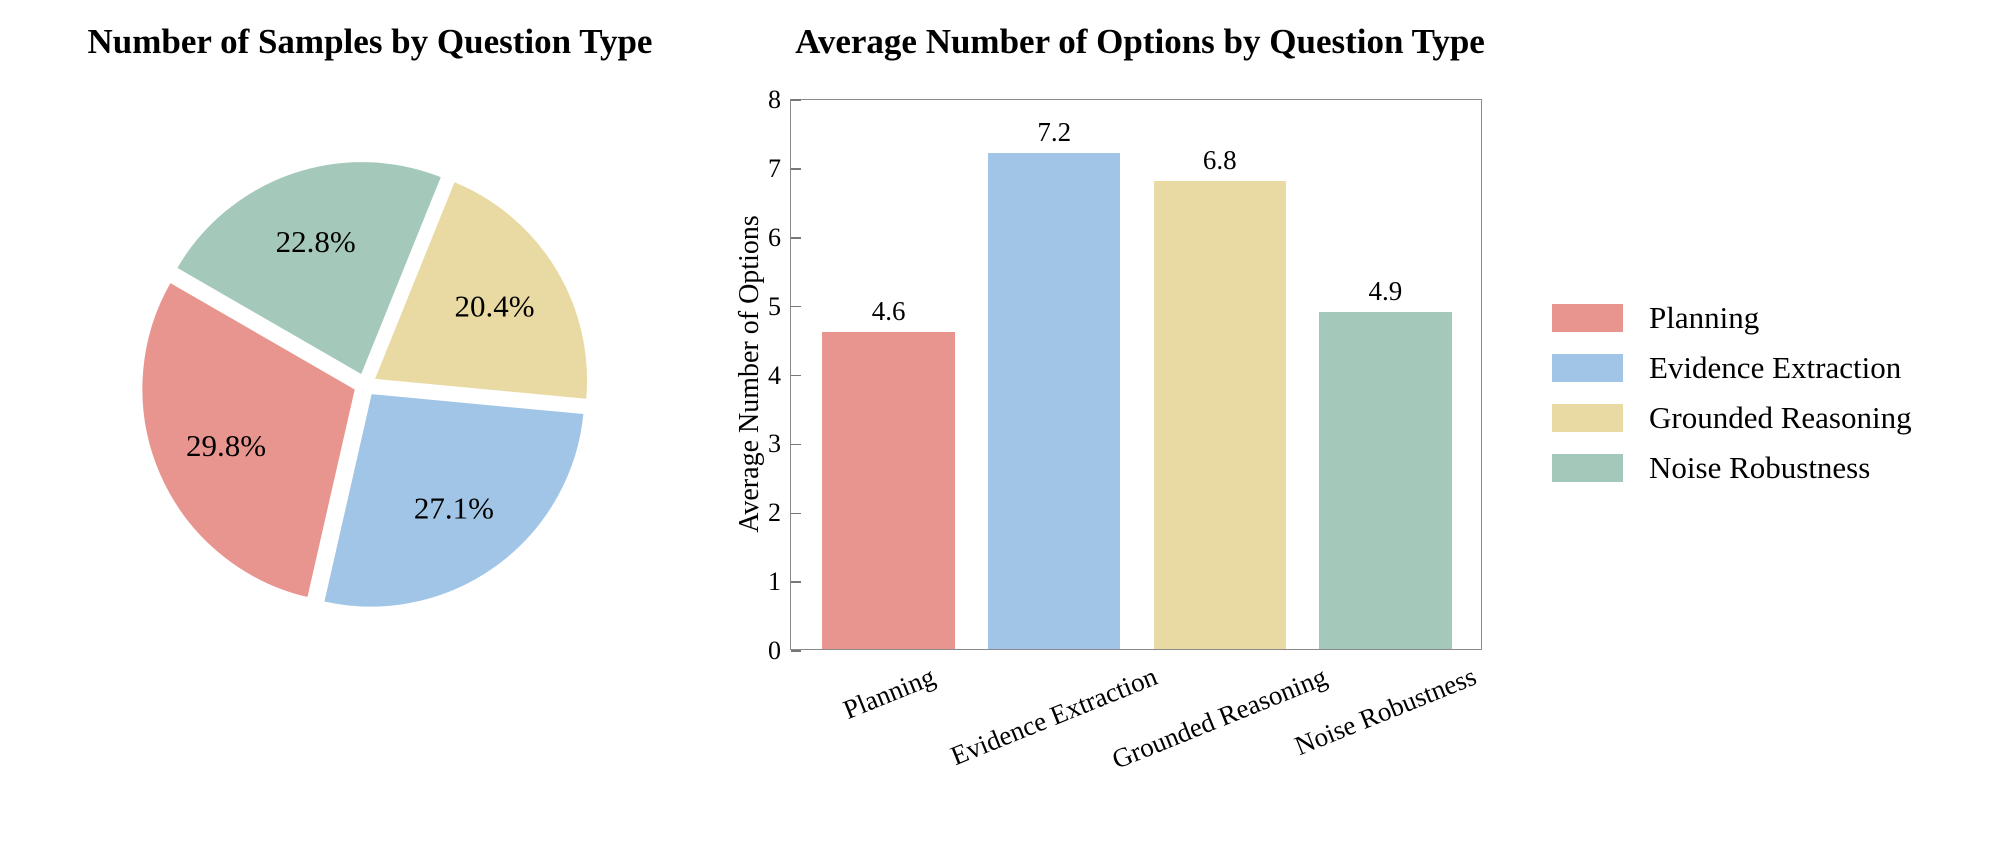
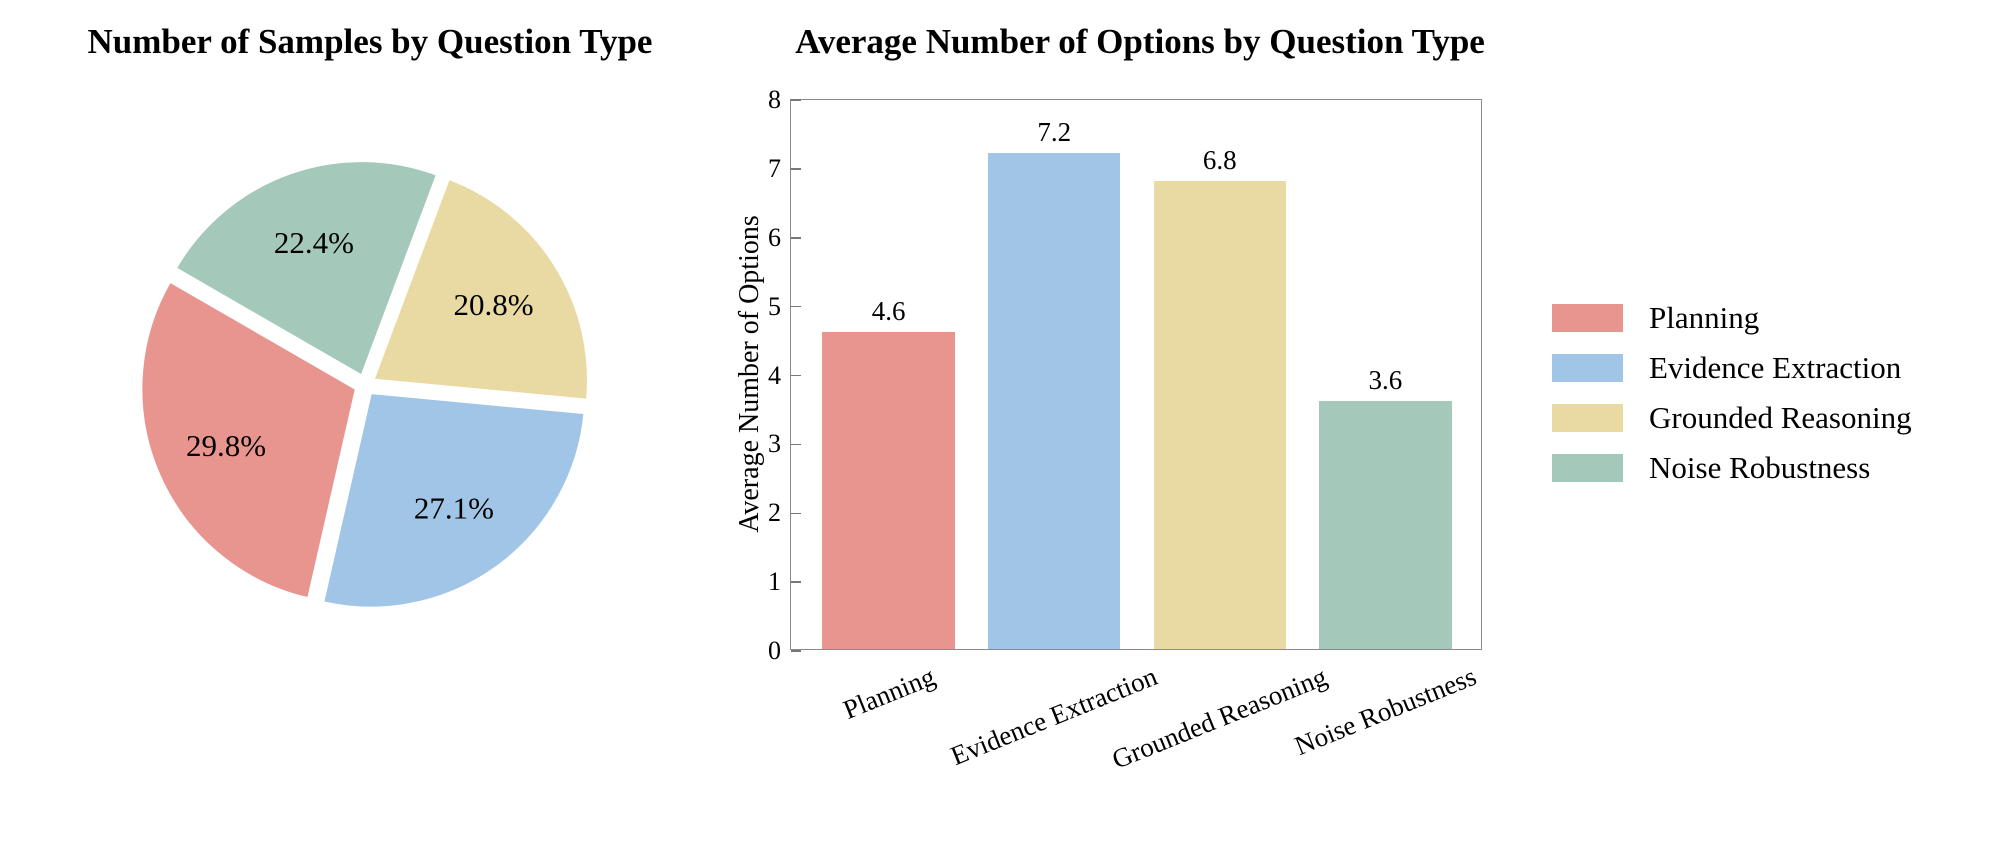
Number of Samples by Question Type/Grounded Reasoning: 20.4% -> 20.8%
Number of Samples by Question Type/Noise Robustness: 22.8% -> 22.4%
Average Number of Options by Question Type/Noise Robustness: 4.9 -> 3.6
